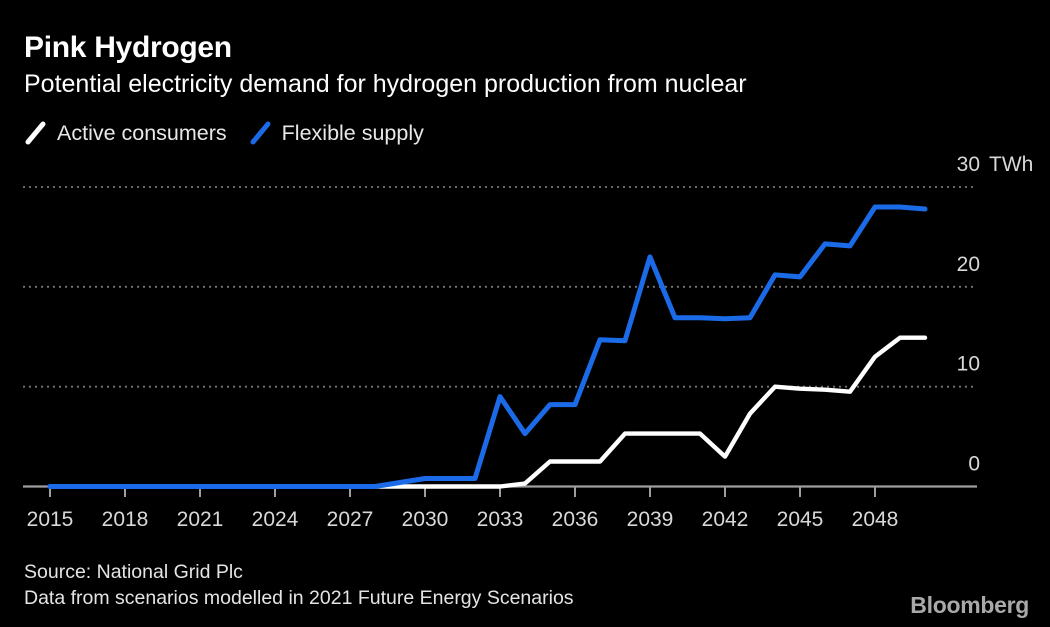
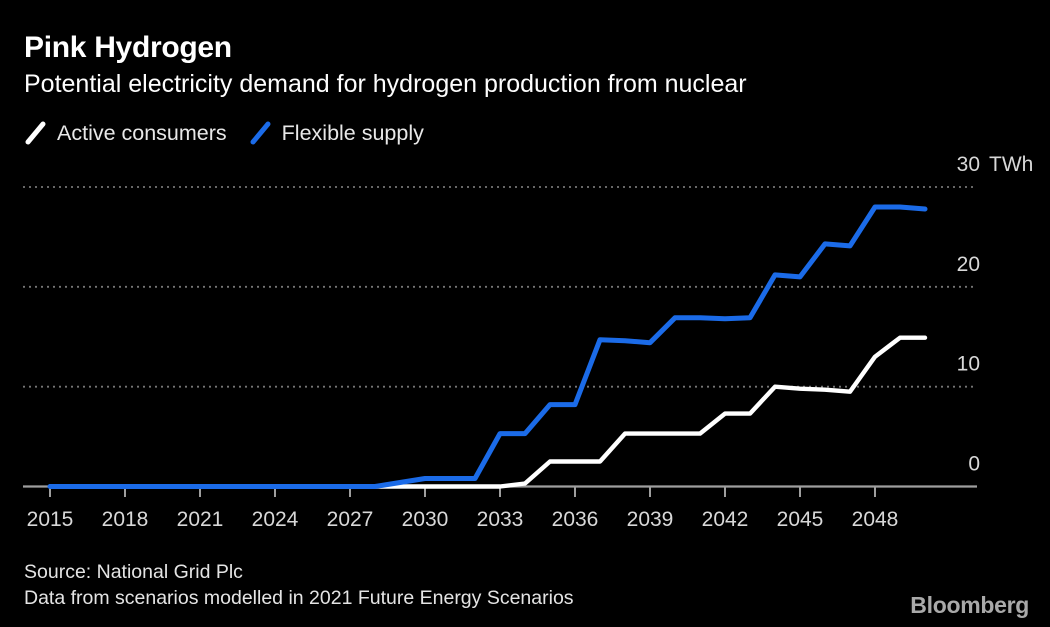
Flexible supply/2033: 9 -> 5
Flexible supply/2039: 23 -> 14
Active consumers/2042: 3 -> 7
